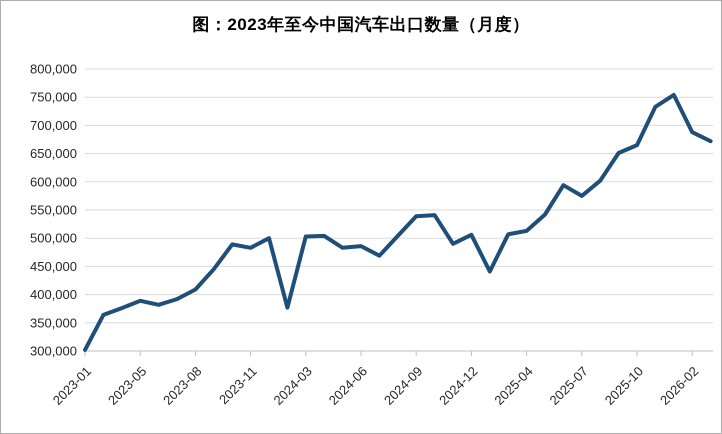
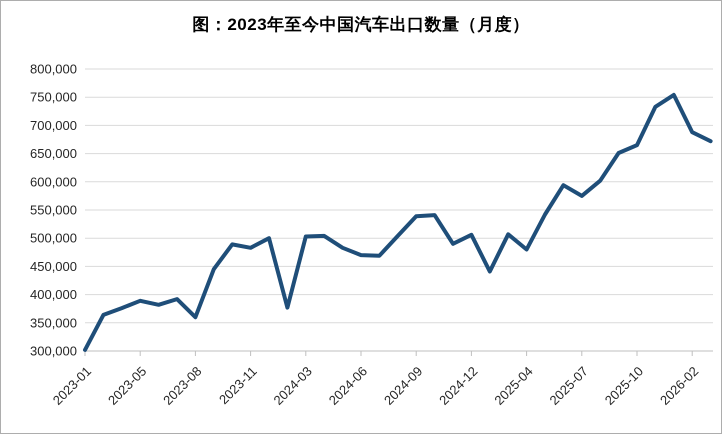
2023-08: 410000 -> 360000
2024-06: 490000 -> 470000
2025-04: 510000 -> 480000
